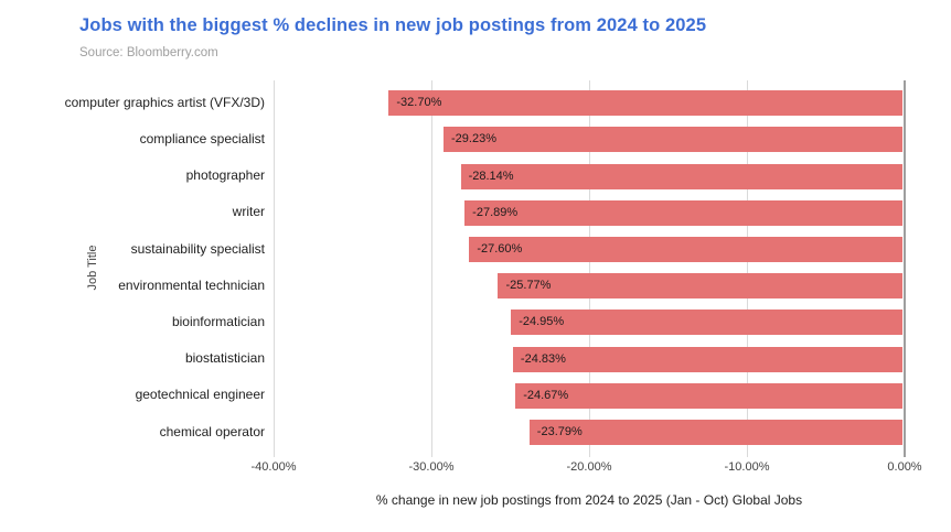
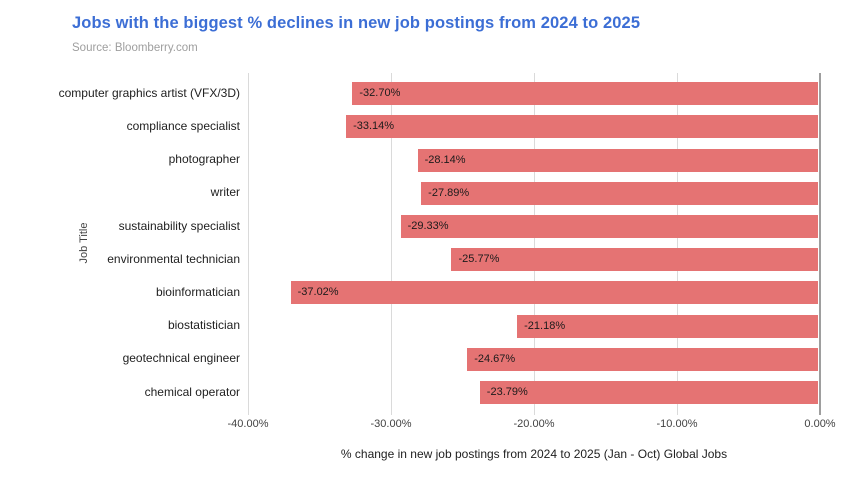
compliance specialist: -29.23% -> -33.14%
sustainability specialist: -27.60% -> -29.33%
bioinformatician: -24.95% -> -37.02%
biostatistician: -24.83% -> -21.18%
